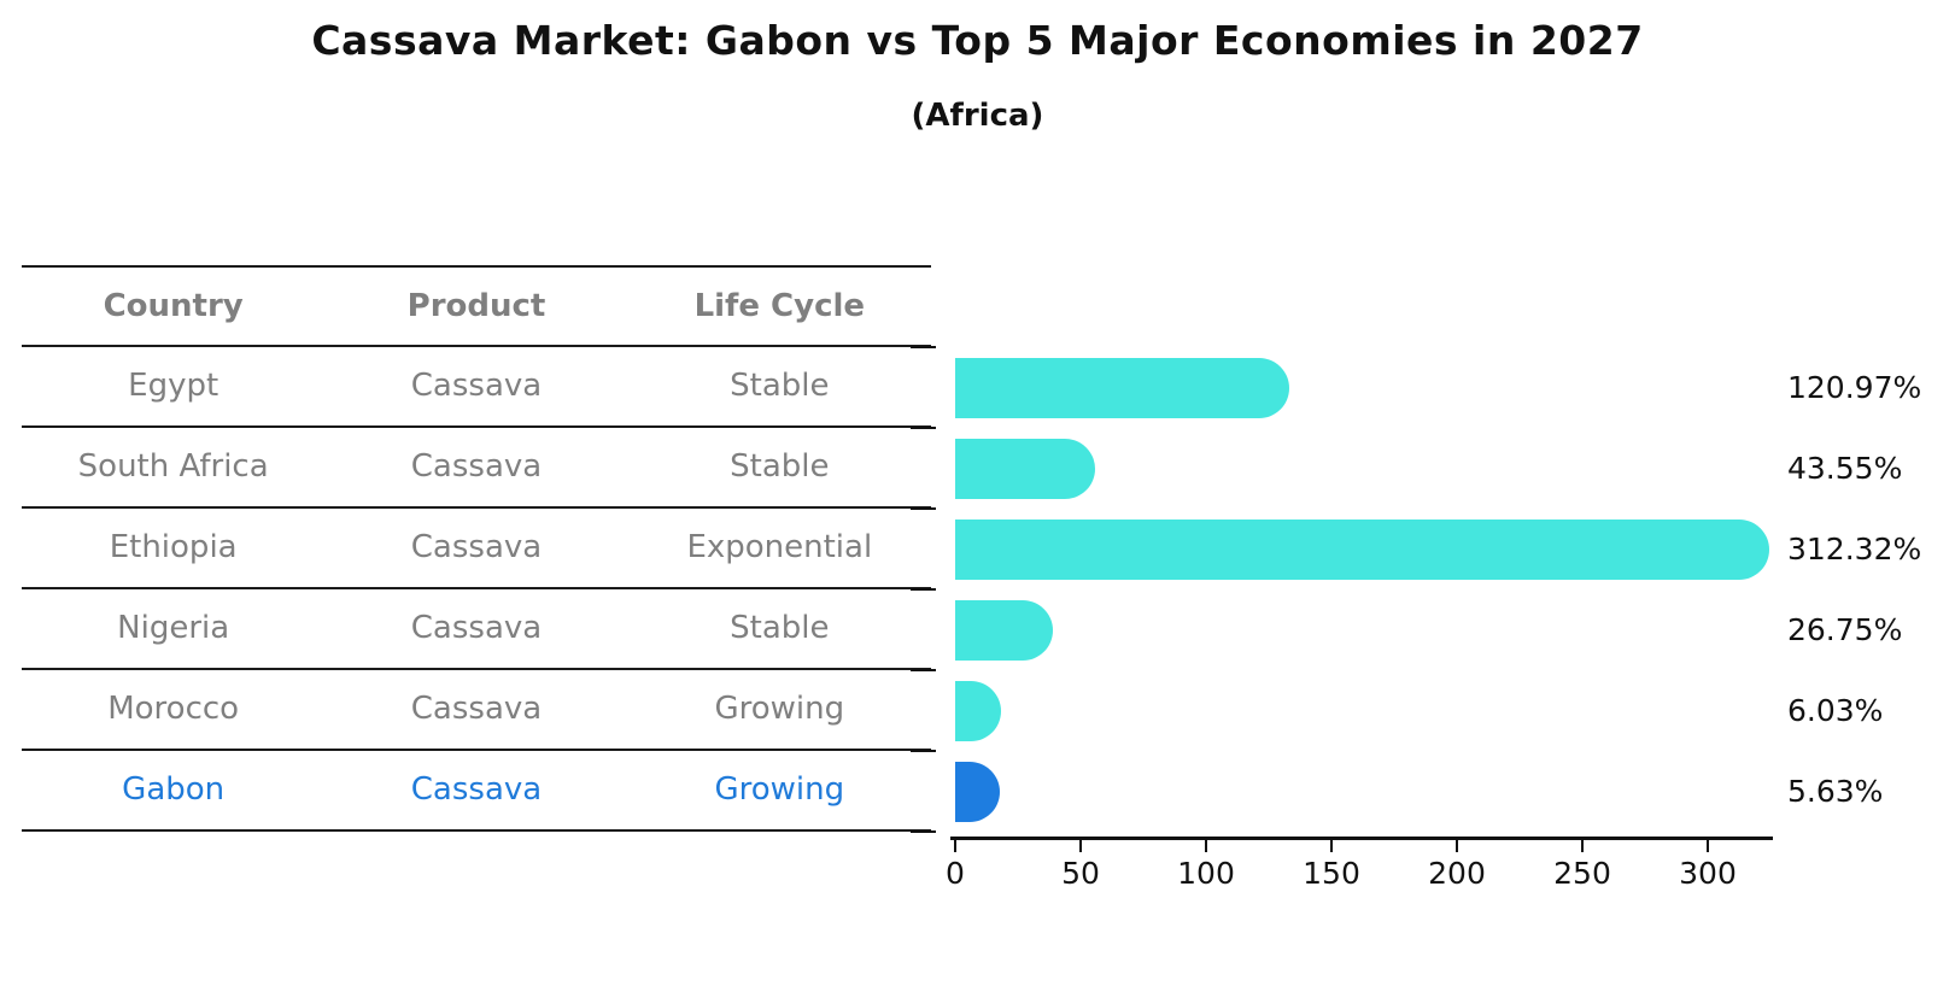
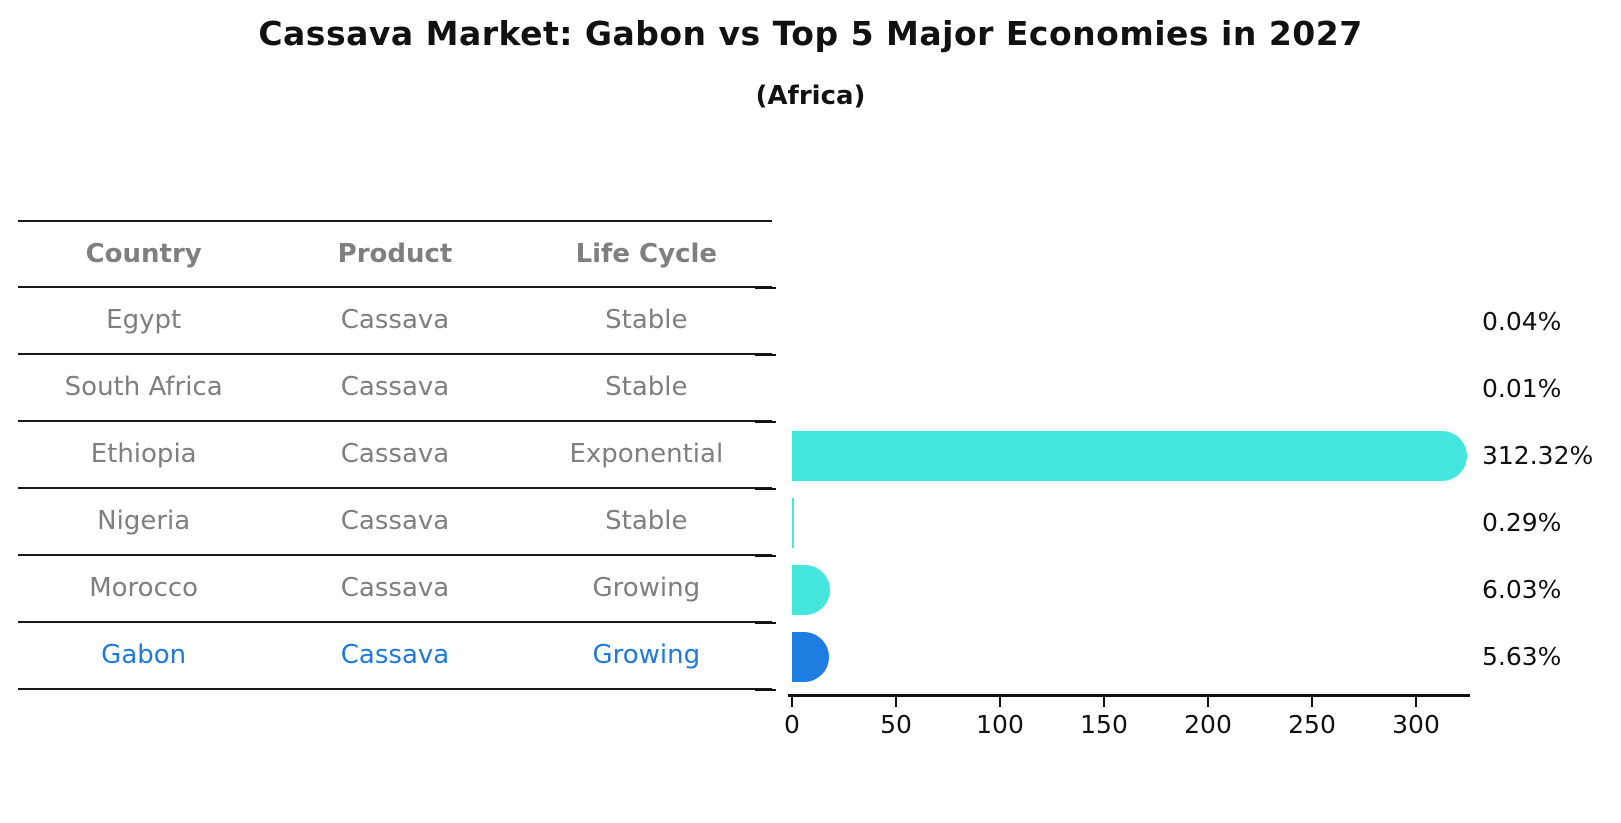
Egypt: 120.97% -> 0.04%
South Africa: 43.55% -> 0.01%
Nigeria: 26.75% -> 0.29%
